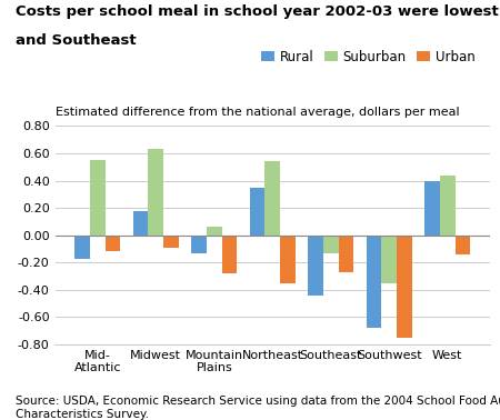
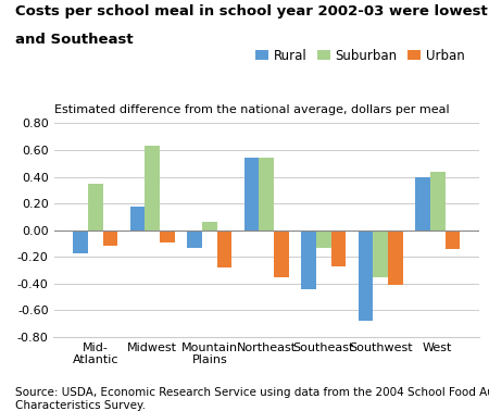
Suburban/Mid- Atlantic: 0.55 -> 0.35
Rural/Northeast: 0.35 -> 0.54
Urban/Southwest: -0.75 -> -0.41
